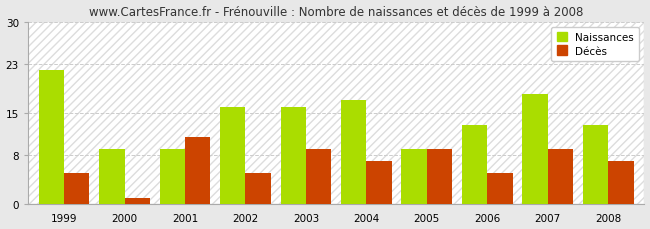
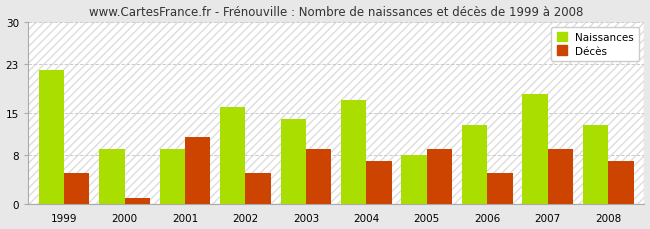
Naissances/2003: 16 -> 14
Naissances/2005: 9 -> 8
